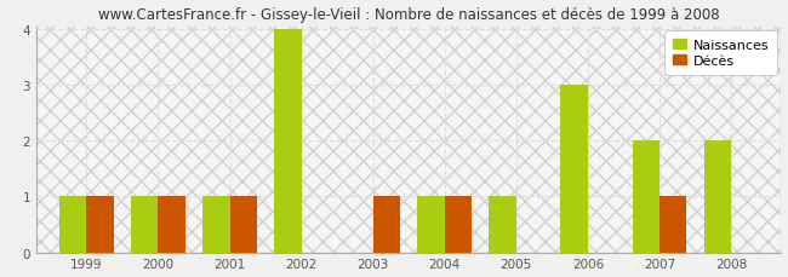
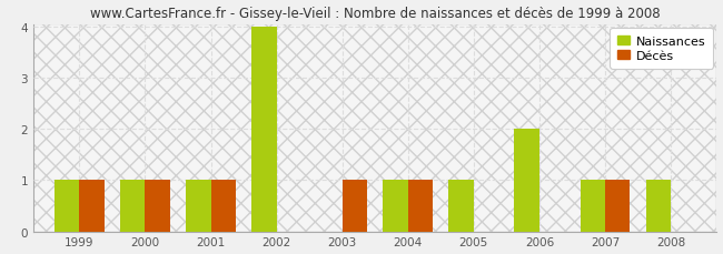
Naissances/2006: 3 -> 2
Naissances/2007: 2 -> 1
Naissances/2008: 2 -> 1
